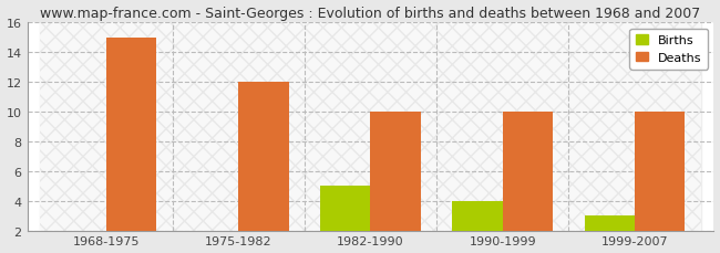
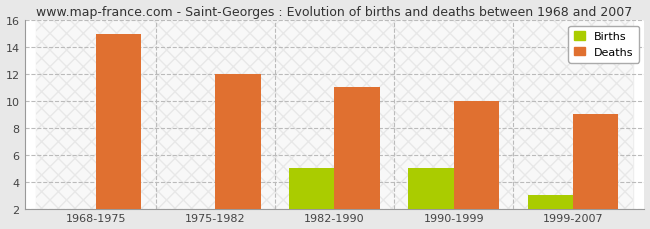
Deaths/1982-1990: 10 -> 11
Births/1990-1999: 4 -> 5
Deaths/1999-2007: 10 -> 9
